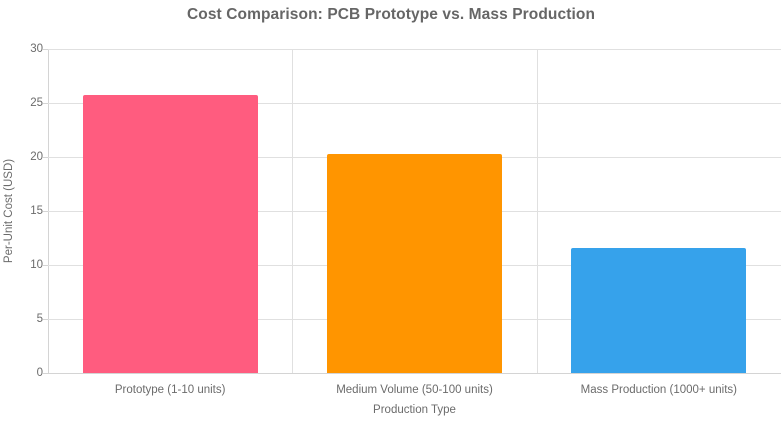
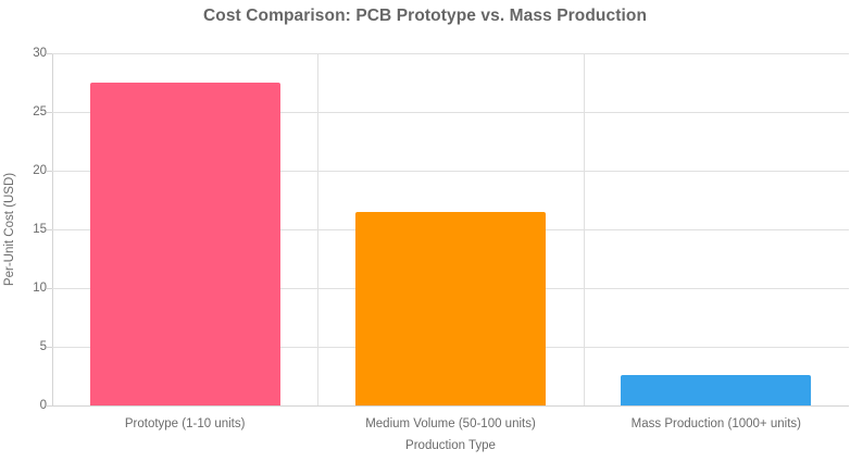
Prototype (1-10 units): 25.7 -> 27.5
Medium Volume (50-100 units): 20.3 -> 16.5
Mass Production (1000+ units): 11.6 -> 2.6
